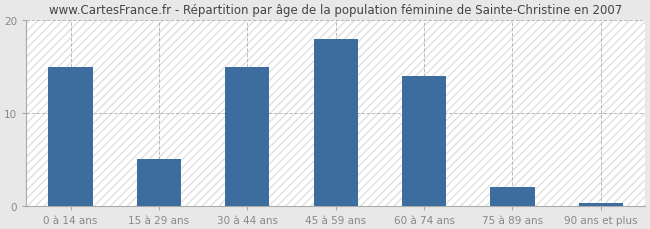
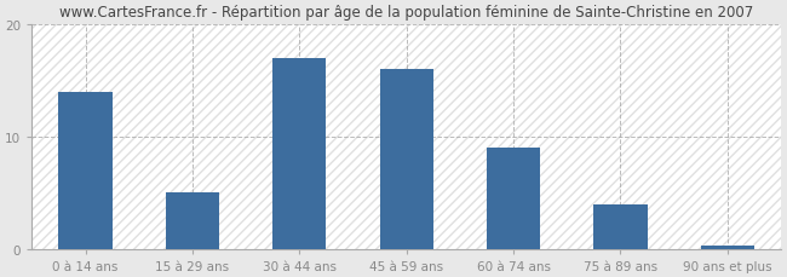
0 à 14 ans: 15.0 -> 14.0
30 à 44 ans: 15.0 -> 17.0
45 à 59 ans: 18.0 -> 16.0
60 à 74 ans: 14.0 -> 9.0
75 à 89 ans: 2.0 -> 4.0
